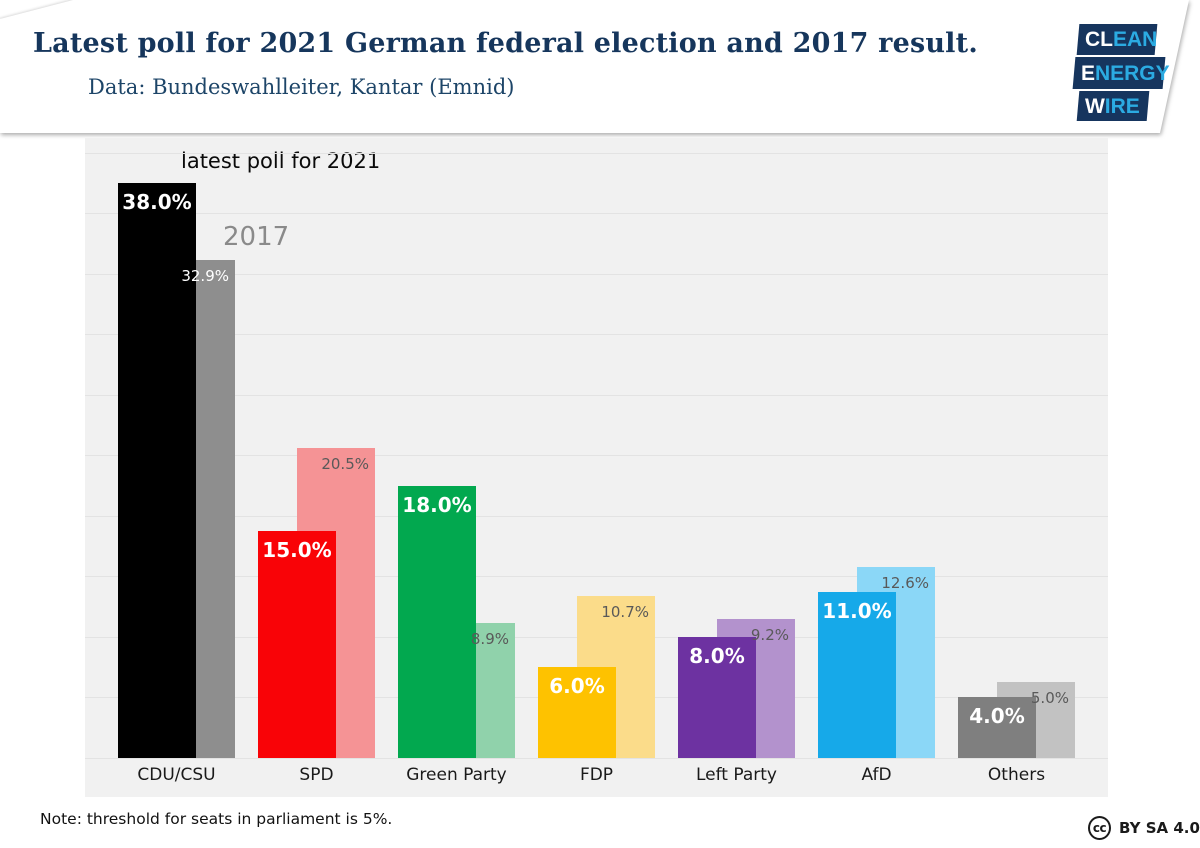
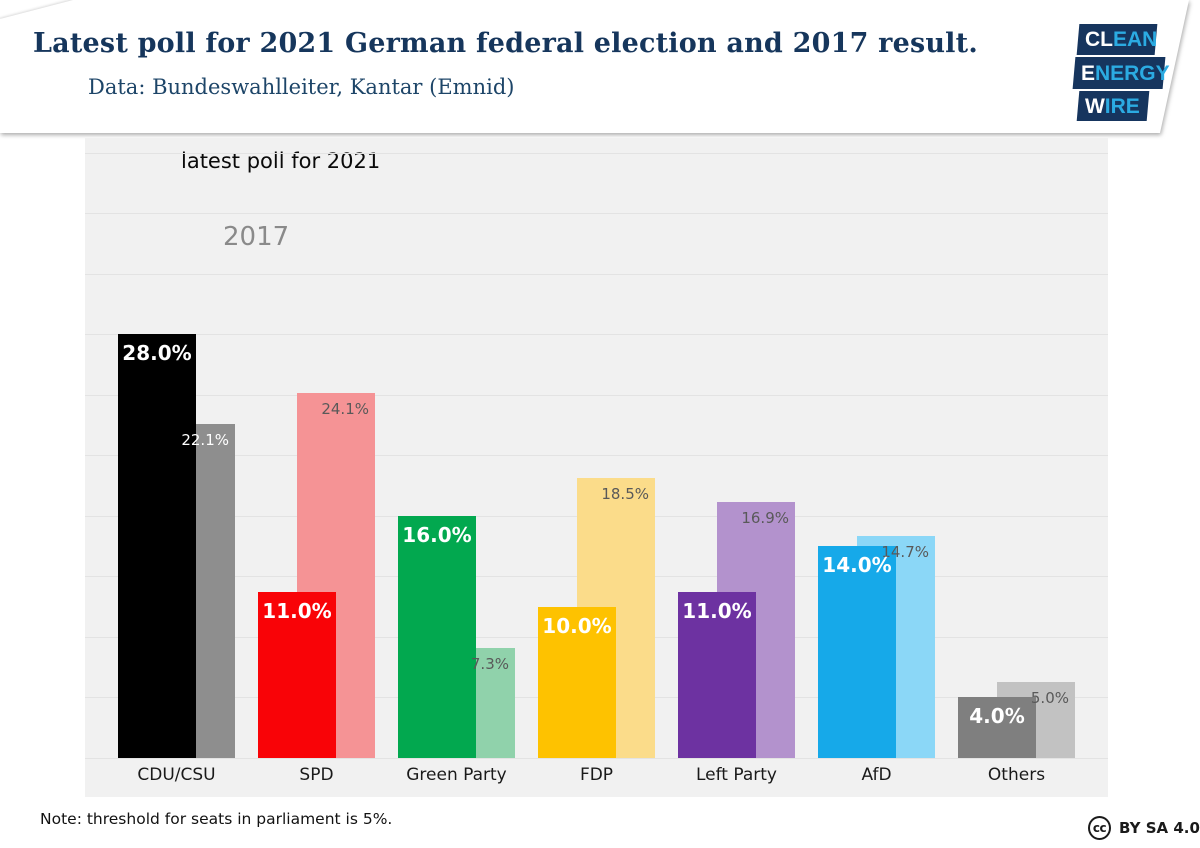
latest poll for 2021/CDU/CSU: 38.0% -> 28.0%
2017/CDU/CSU: 32.9% -> 22.1%
latest poll for 2021/SPD: 15.0% -> 11.0%
2017/SPD: 20.5% -> 24.1%
latest poll for 2021/Green Party: 18.0% -> 16.0%
2017/Green Party: 8.9% -> 7.3%
latest poll for 2021/FDP: 6.0% -> 10.0%
2017/FDP: 10.7% -> 18.5%
latest poll for 2021/Left Party: 8.0% -> 11.0%
2017/Left Party: 9.2% -> 16.9%
latest poll for 2021/AfD: 11.0% -> 14.0%
2017/AfD: 12.6% -> 14.7%
